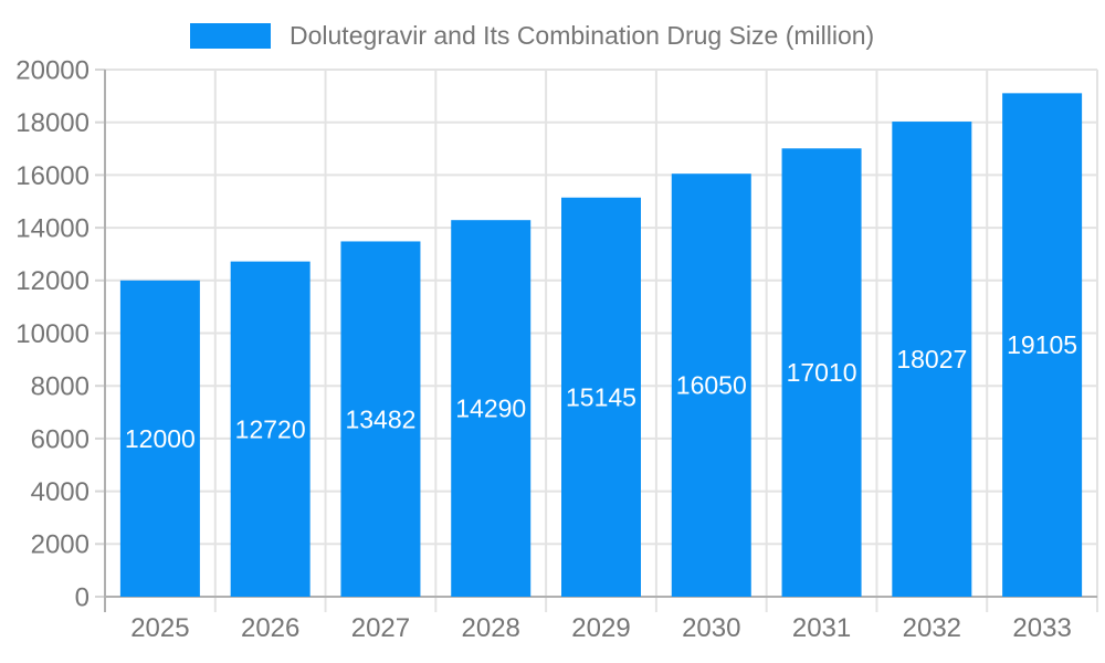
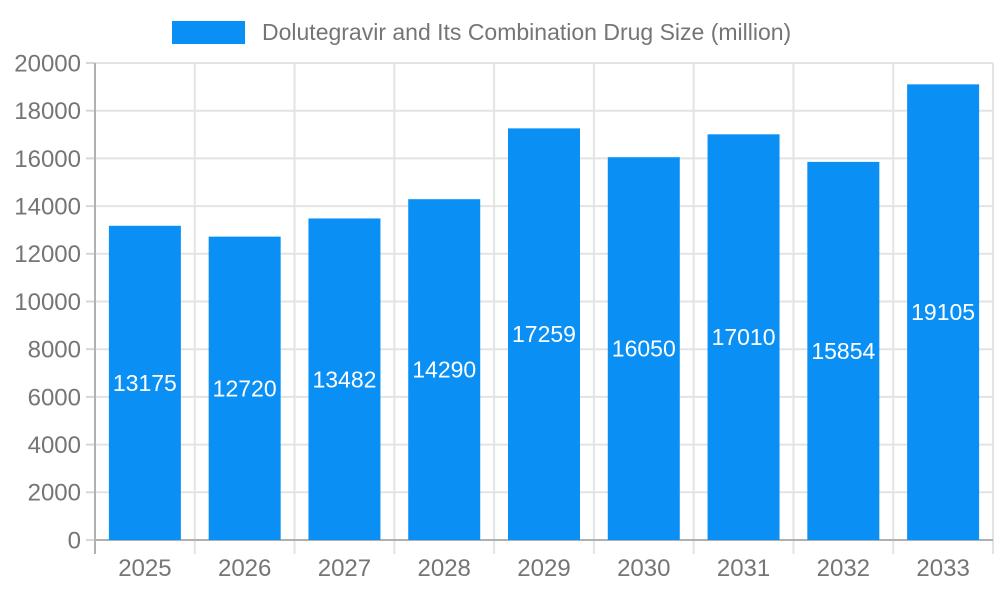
2025: 12000 -> 13175
2029: 15145 -> 17259
2032: 18027 -> 15854
